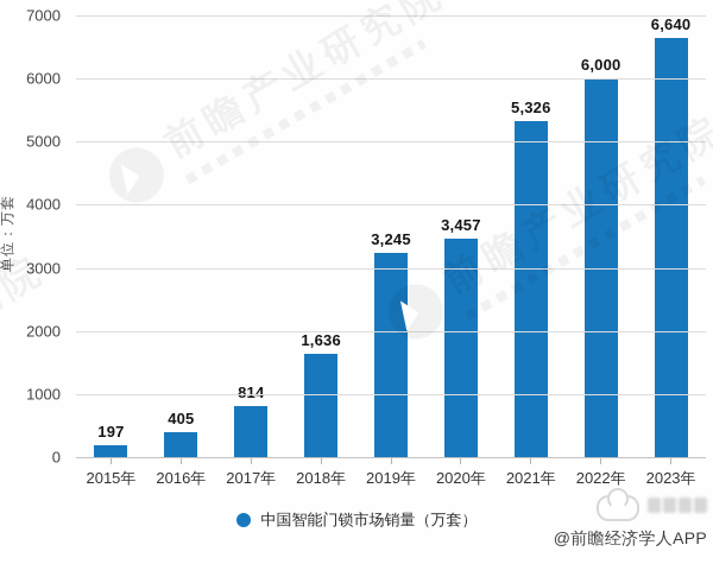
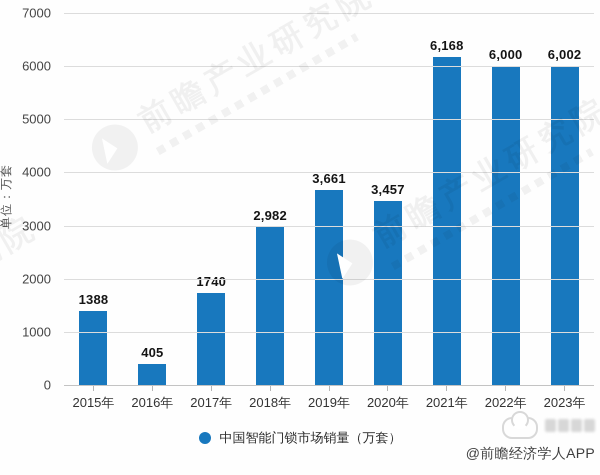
2015年: 197 -> 1388
2017年: 814 -> 1740
2018年: 1,636 -> 2,982
2019年: 3,245 -> 3,661
2021年: 5,326 -> 6,168
2023年: 6,640 -> 6,002
